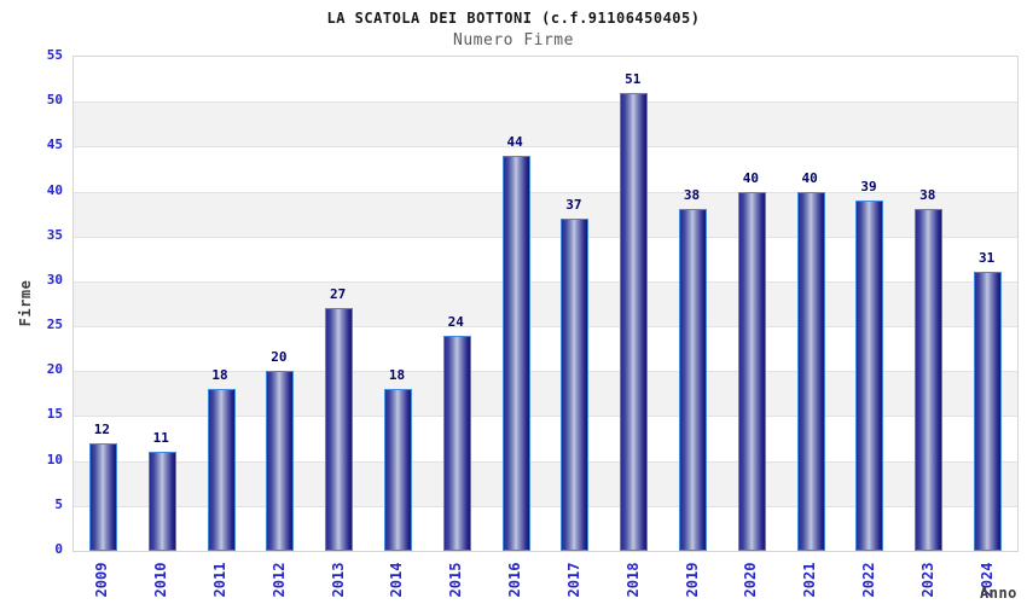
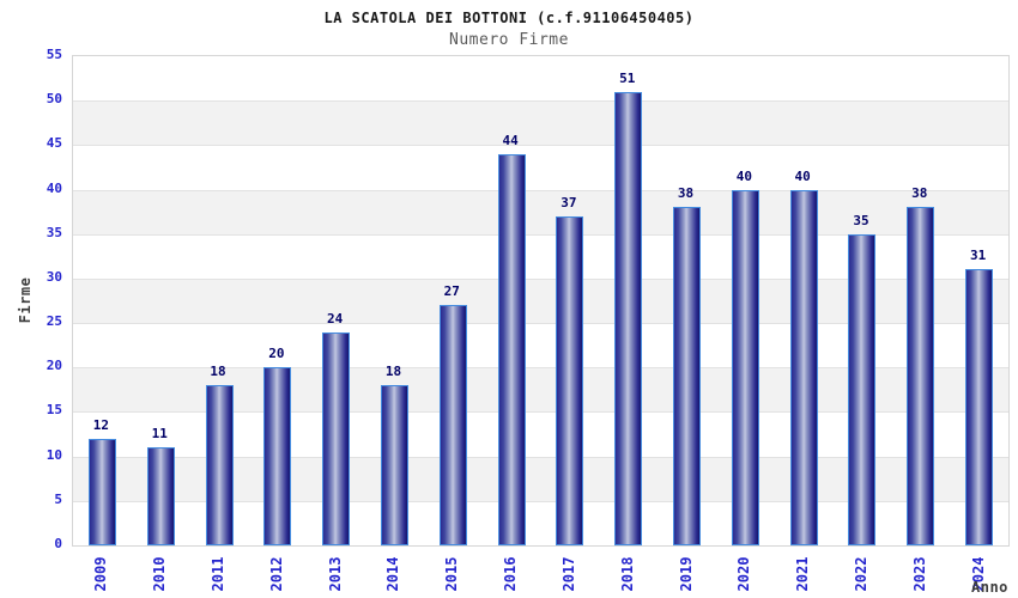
2013: 27 -> 24
2015: 24 -> 27
2022: 39 -> 35
